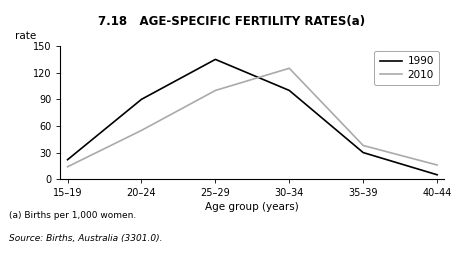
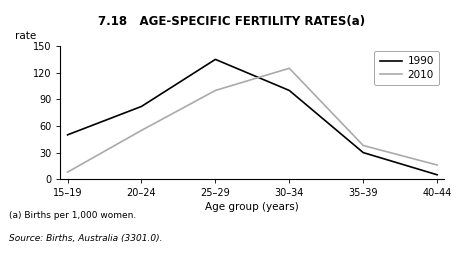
1990/15–19: 22 -> 50
2010/15–19: 14 -> 8
1990/20–24: 90 -> 82
